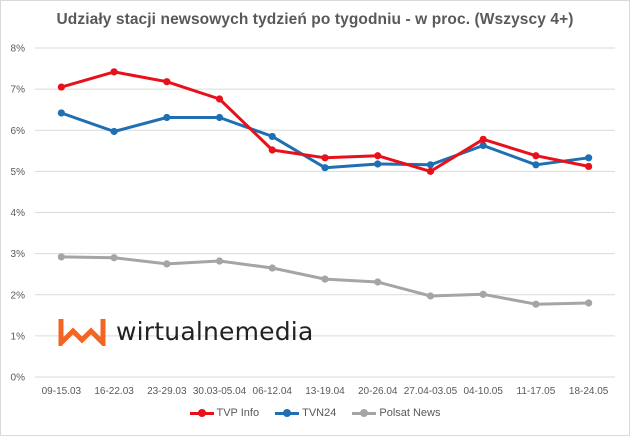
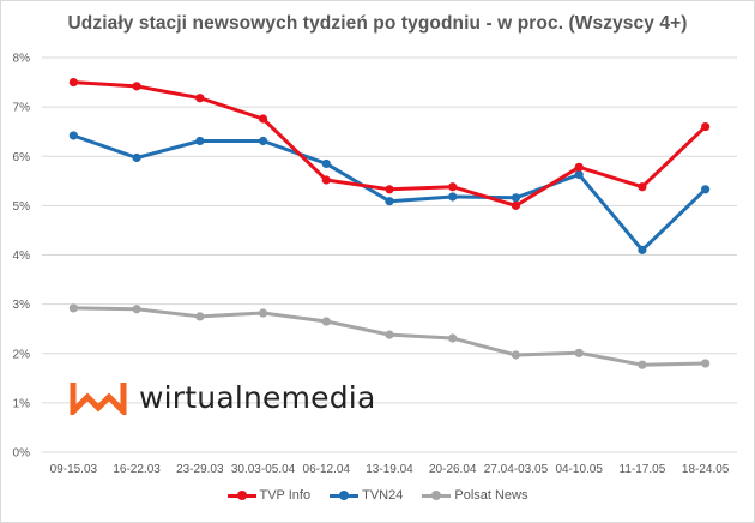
TVP Info/09-15.03: 7.0% -> 7.5%
TVN24/11-17.05: 5.2% -> 4.1%
TVP Info/18-24.05: 5.1% -> 6.6%
